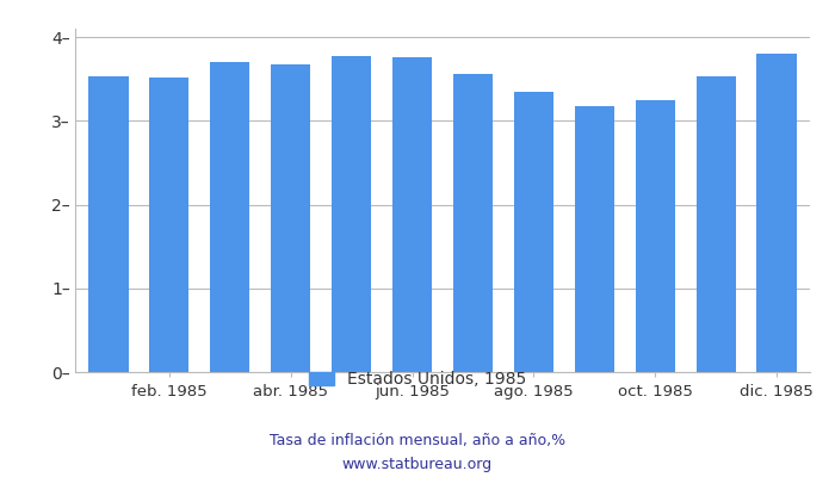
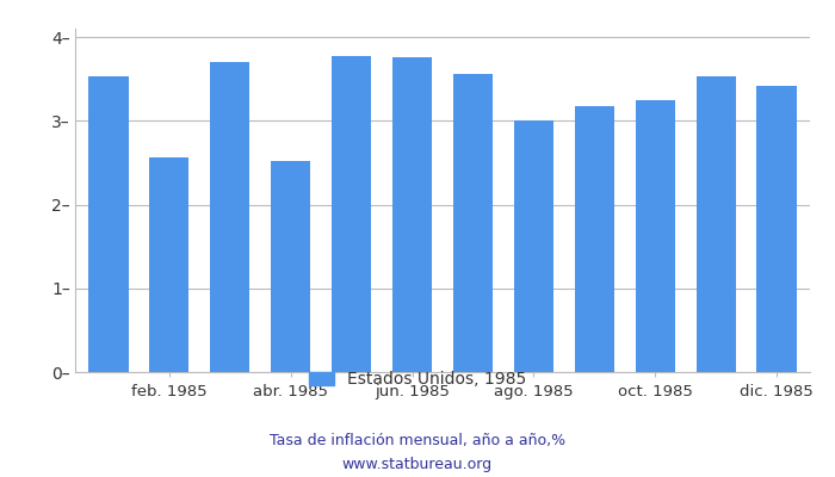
feb. 1985: 3.52– -> 2.56–
abr. 1985: 3.68– -> 2.52–
ago. 1985: 3.35– -> 3.00–
dic. 1985: 3.80– -> 3.42–
